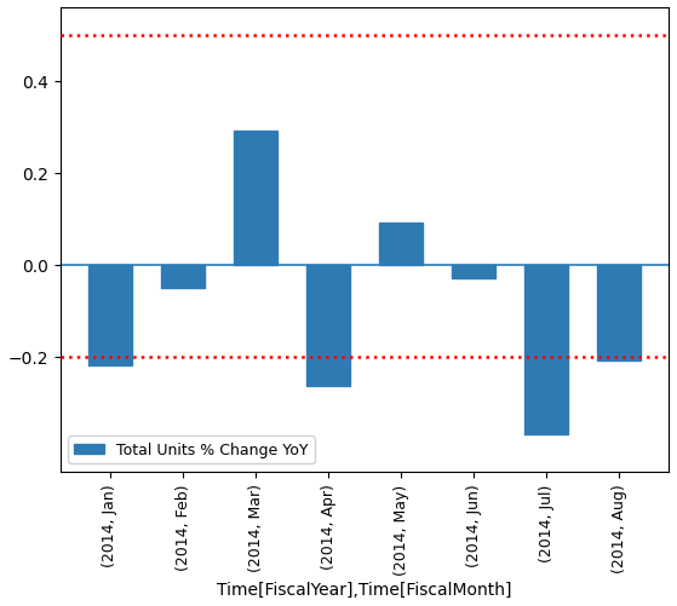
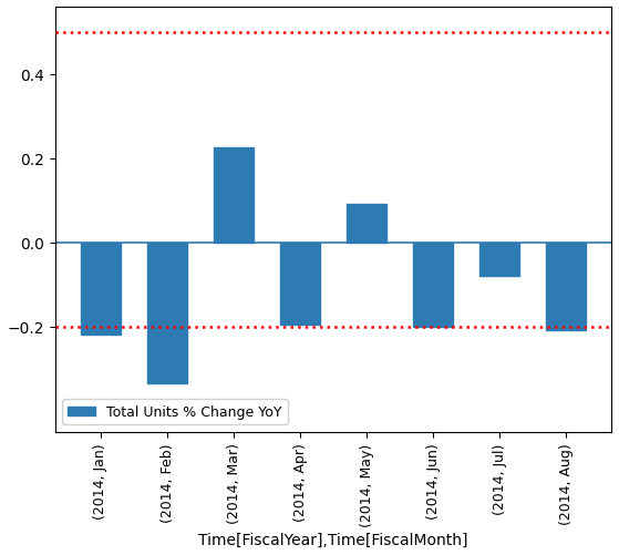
(2014, Feb): -0.050 -> -0.335
(2014, Mar): 0.290 -> 0.225
(2014, Apr): -0.265 -> -0.195
(2014, Jun): -0.030 -> -0.200
(2014, Jul): -0.370 -> -0.080
